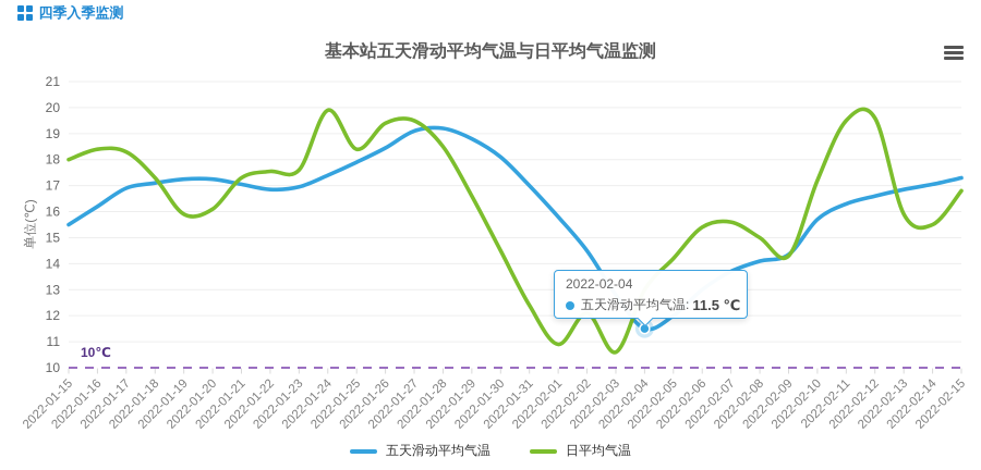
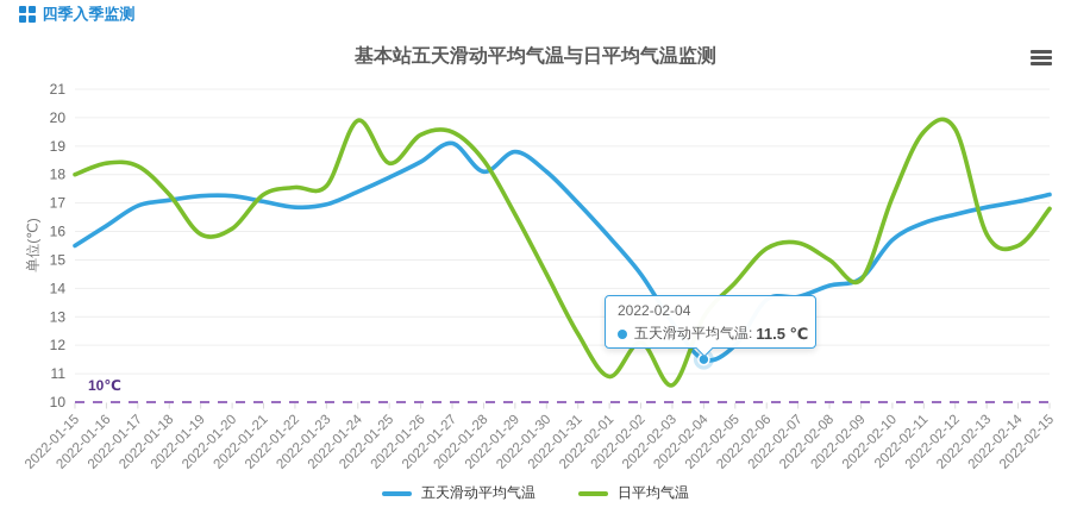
五天滑动平均气温/2022-01-28: 19.2 -> 18.1
五天滑动平均气温/2022-02-06: 13.0 -> 13.6
